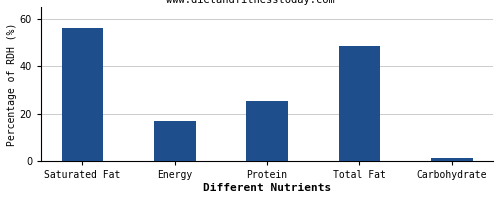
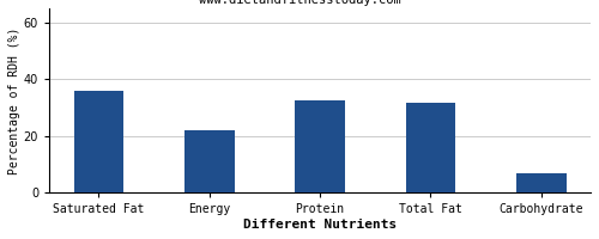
Saturated Fat: 56.0 -> 36.0
Energy: 17.0 -> 22.0
Protein: 25.5 -> 32.5
Total Fat: 48.5 -> 31.5
Carbohydrate: 1.5 -> 7.0
